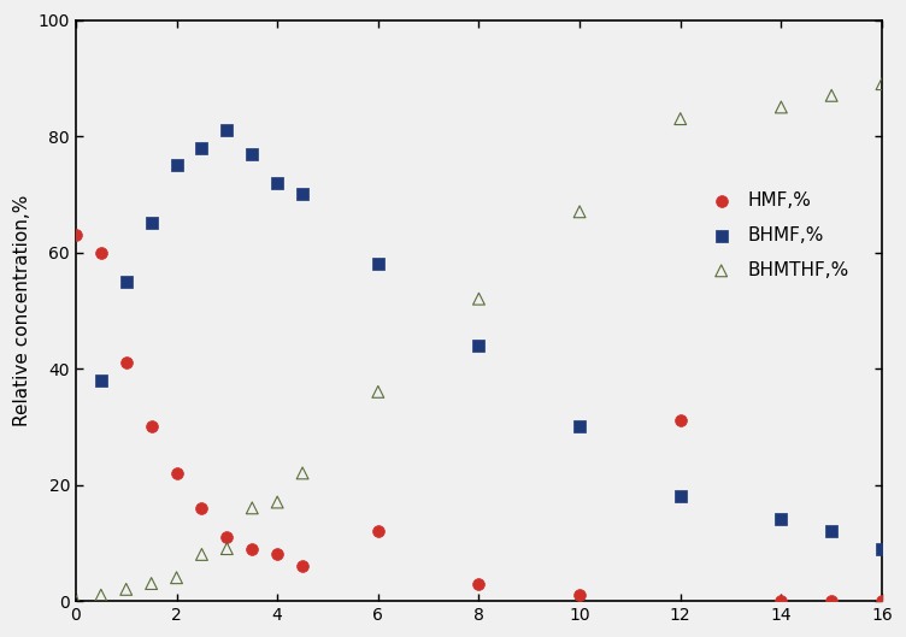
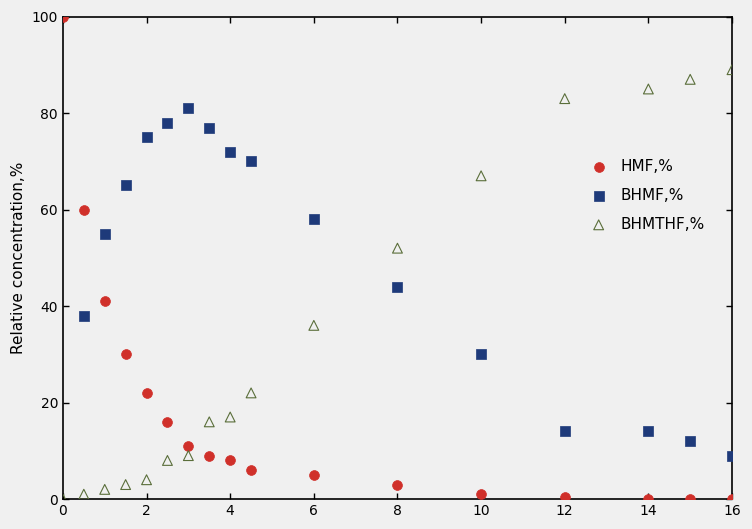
HMF,%/0: 63.0 -> 100.0
HMF,%/6: 12.0 -> 5.0
HMF,%/12: 31.0 -> 0.5
BHMF,%/12: 18 -> 14
